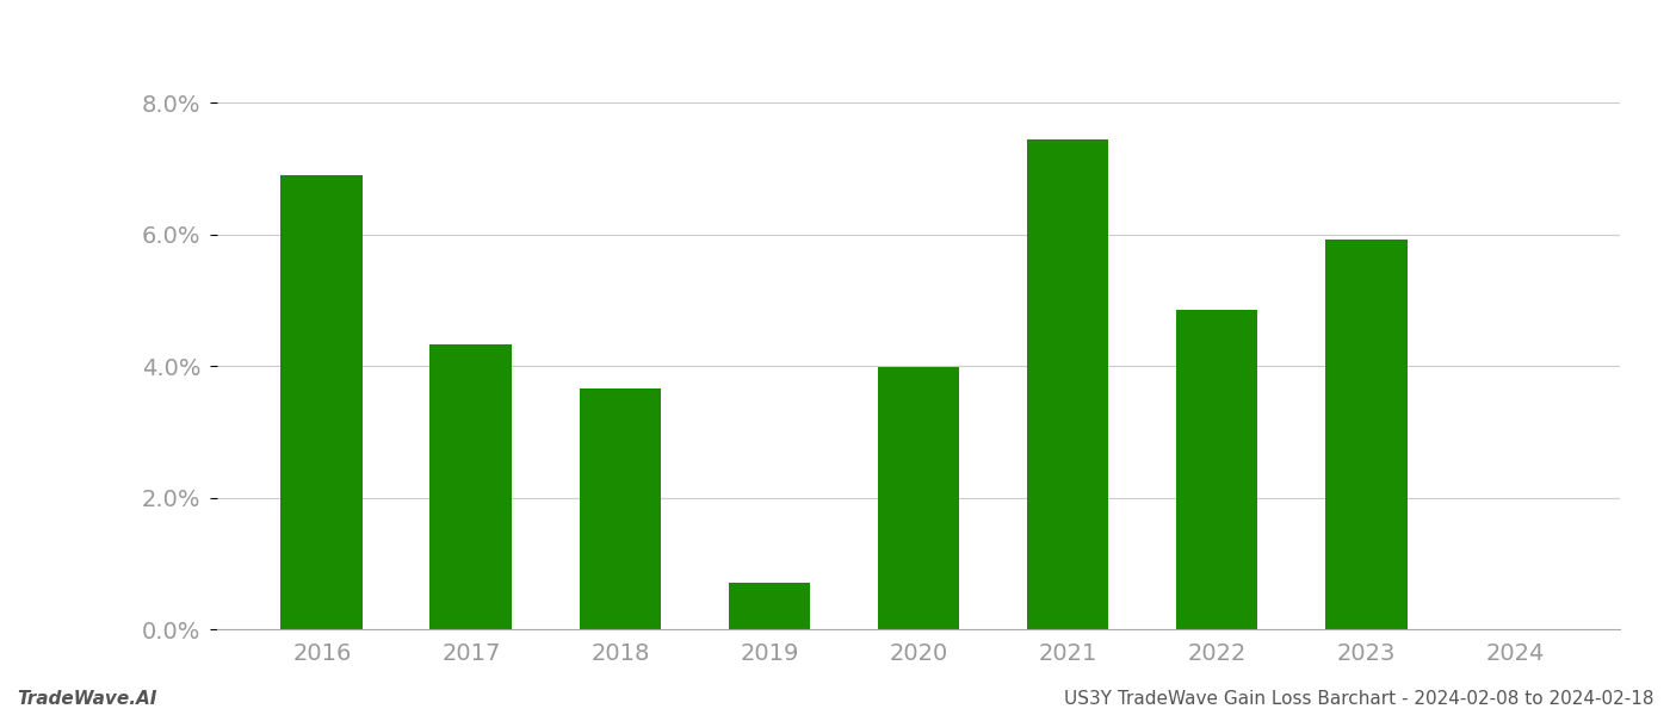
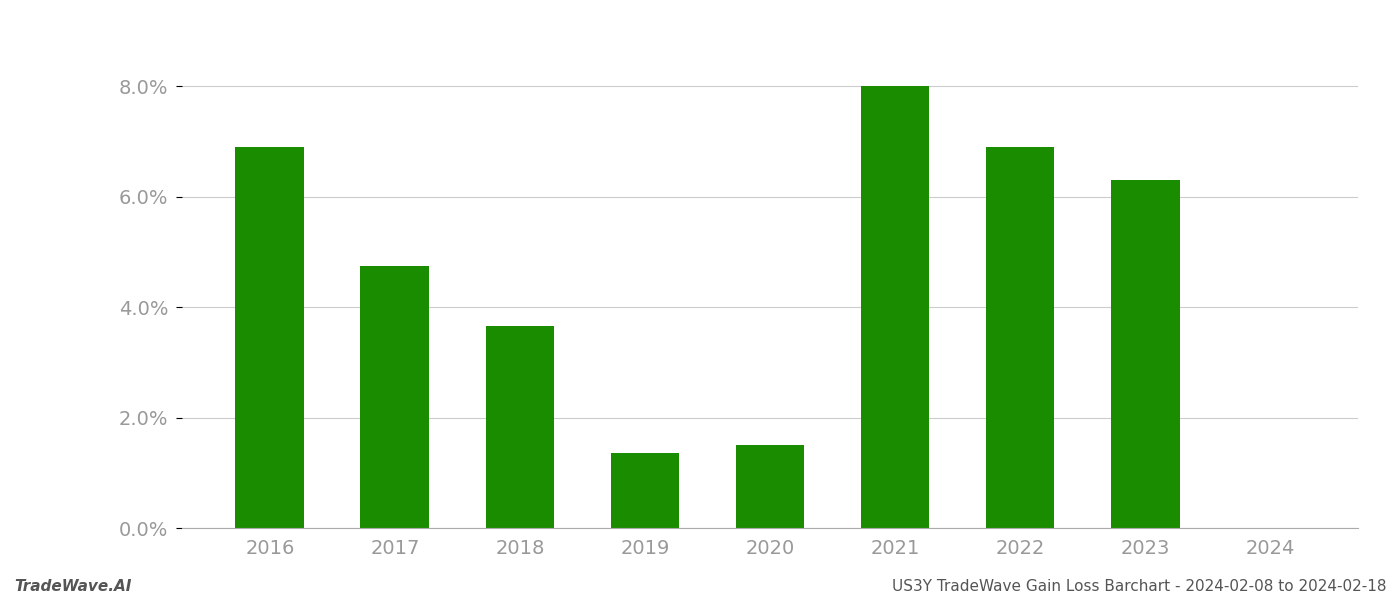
2017: 4.32% -> 4.75%
2019: 0.70% -> 1.35%
2020: 3.98% -> 1.50%
2021: 7.44% -> 8.00%
2022: 4.86% -> 6.90%
2023: 5.92% -> 6.30%
